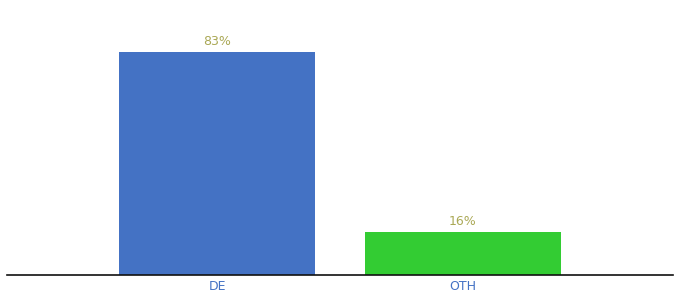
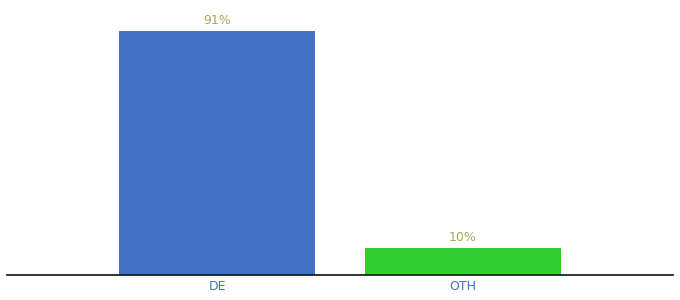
DE: 83% -> 91%
OTH: 16% -> 10%
